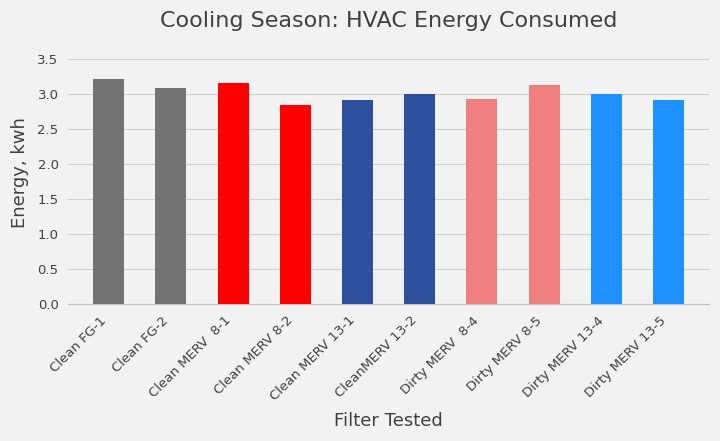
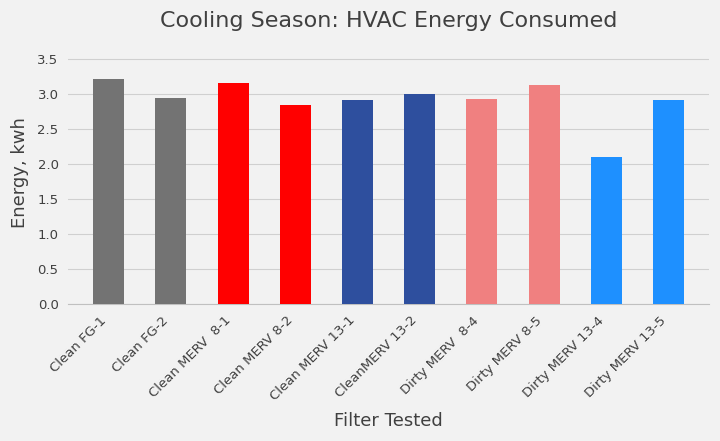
Clean FG-2: 3.08 -> 2.94
Dirty MERV 13-4: 2.99 -> 2.10
